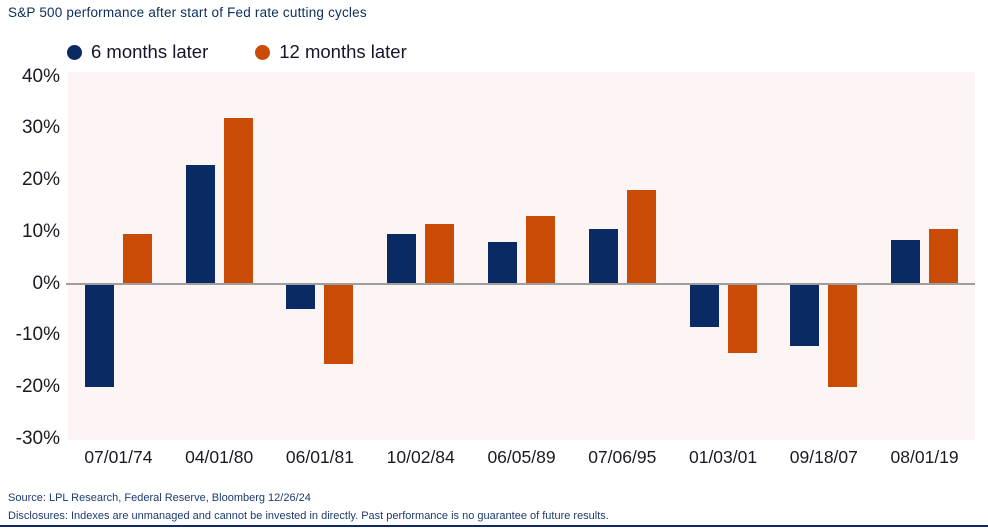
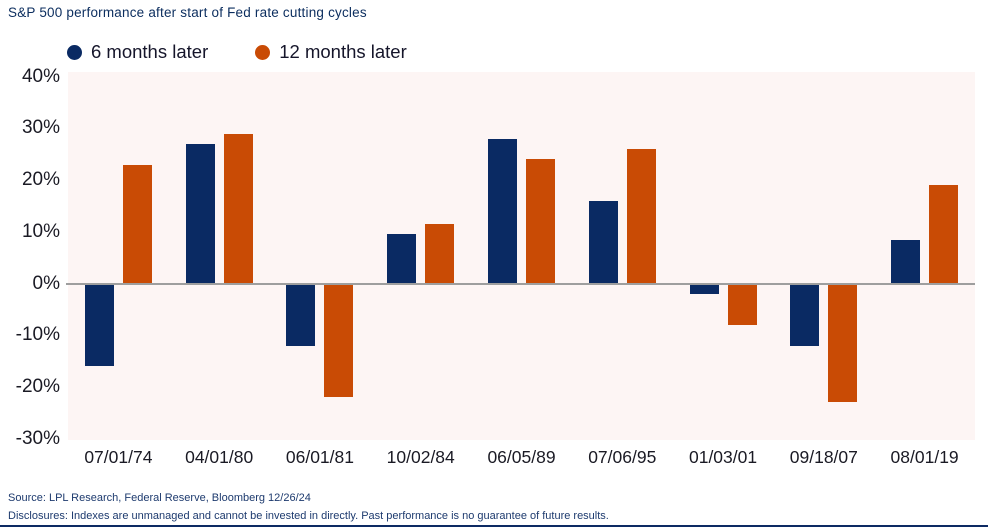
6 months later/07/01/74: -20% -> -16%
12 months later/07/01/74: 10% -> 23%
6 months later/04/01/80: 23% -> 27%
12 months later/04/01/80: 32% -> 29%
6 months later/06/01/81: -5% -> -12%
12 months later/06/01/81: -16% -> -22%
6 months later/06/05/89: 8% -> 28%
12 months later/06/05/89: 13% -> 24%
6 months later/07/06/95: 10% -> 16%
12 months later/07/06/95: 18% -> 26%
6 months later/01/03/01: -8% -> -2%
12 months later/01/03/01: -14% -> -8%
12 months later/09/18/07: -20% -> -23%
12 months later/08/01/19: 10% -> 19%
